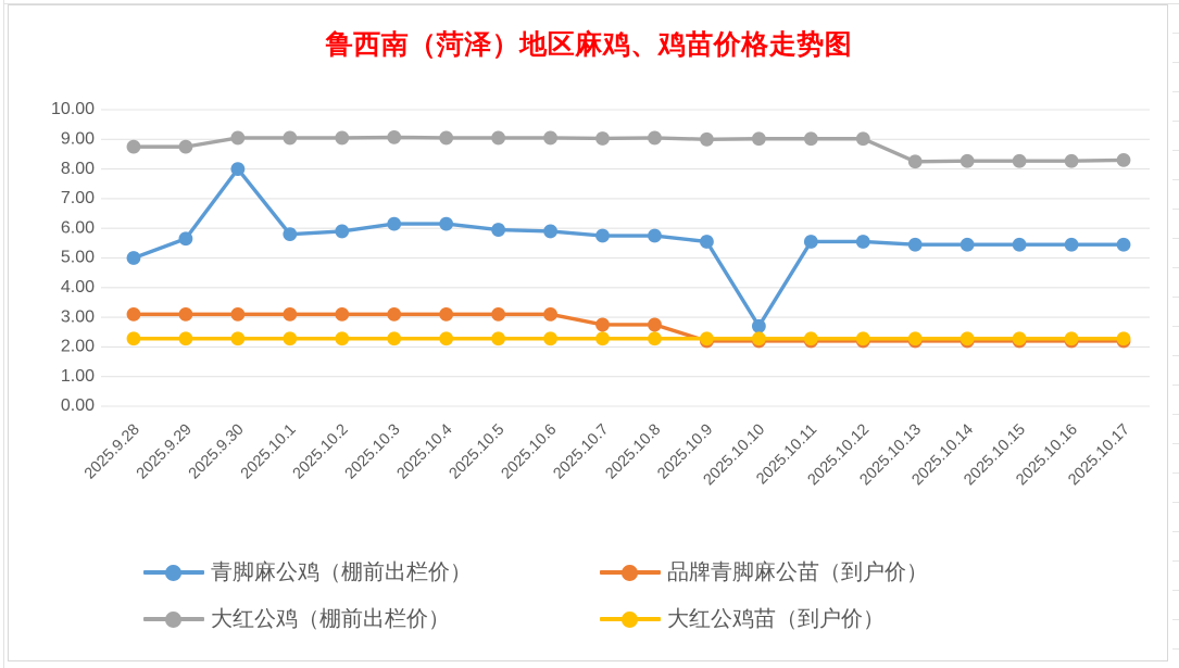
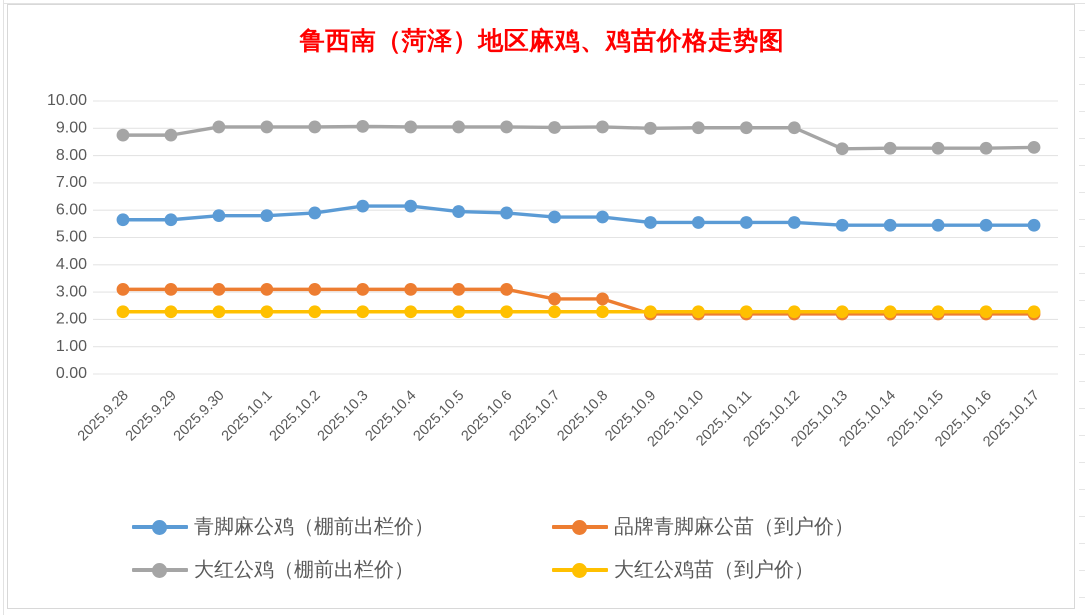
青脚麻公鸡（棚前出栏价）/2025.9.28: 5.0 -> 5.7
青脚麻公鸡（棚前出栏价）/2025.9.30: 8.0 -> 5.8
青脚麻公鸡（棚前出栏价）/2025.10.10: 2.7 -> 5.5
